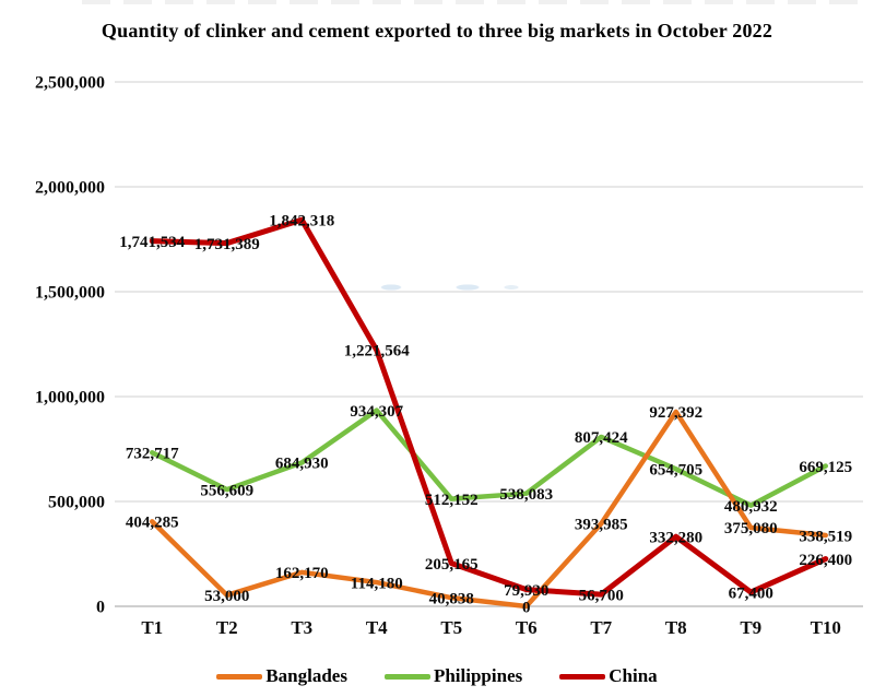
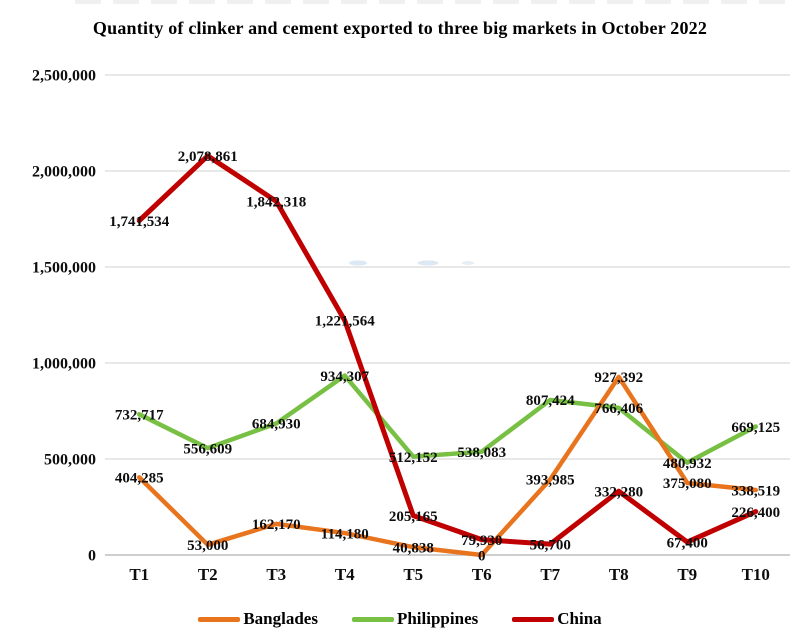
China/T2: 1,731,389 -> 2,078,861
Philippines/T8: 654,705 -> 766,406
